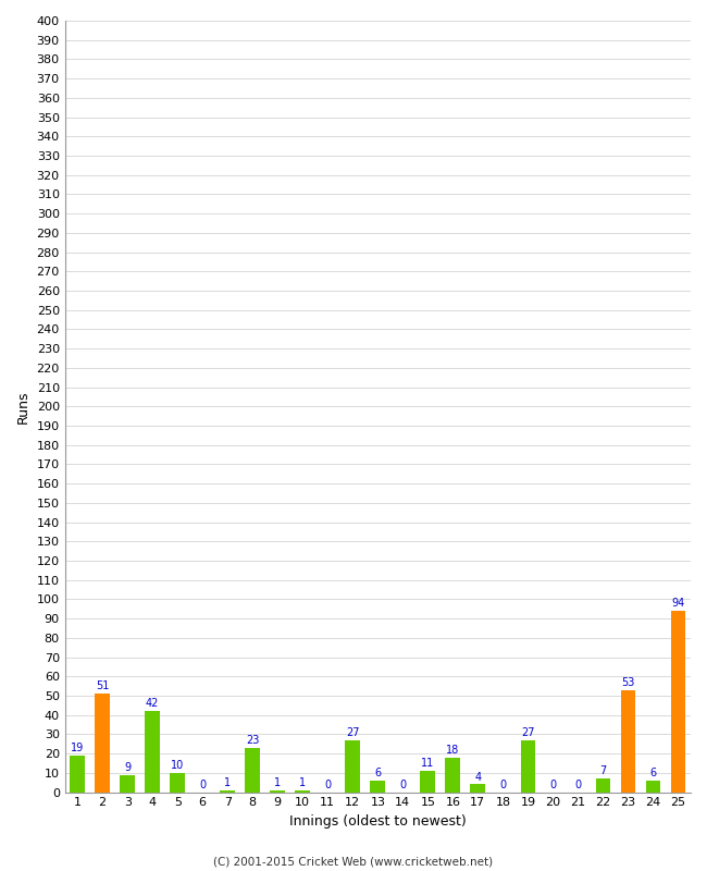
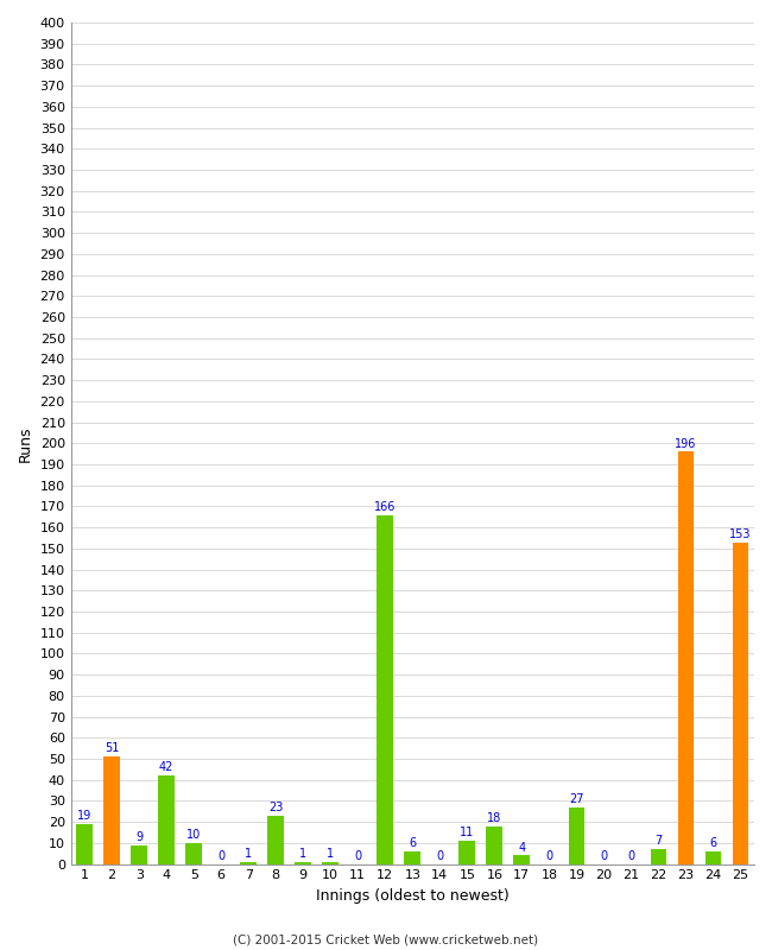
12: 27 -> 166
23: 53 -> 196
25: 94 -> 153
